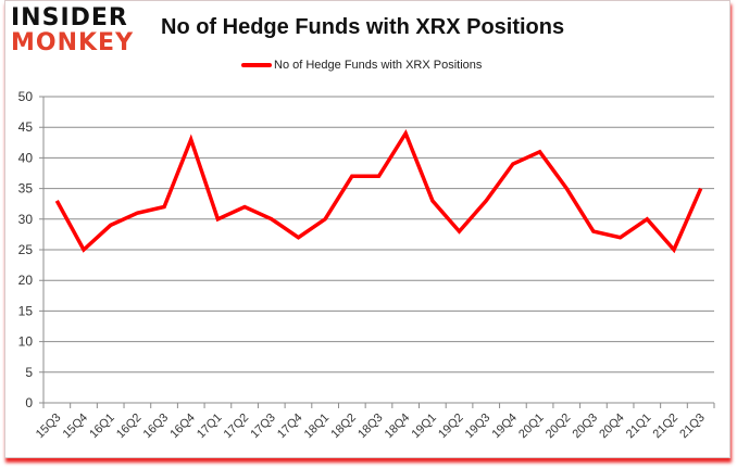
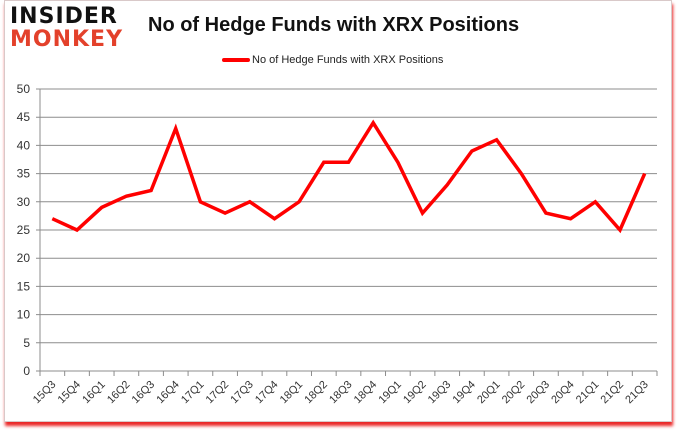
15Q3: 33 -> 27
17Q2: 32 -> 28
19Q1: 33 -> 37
